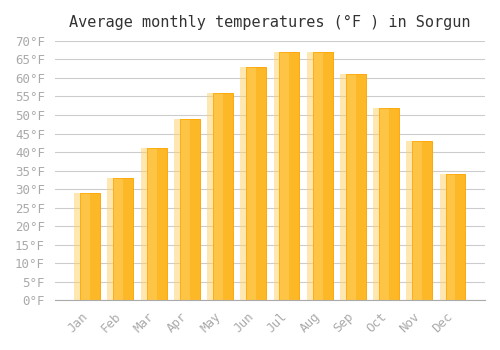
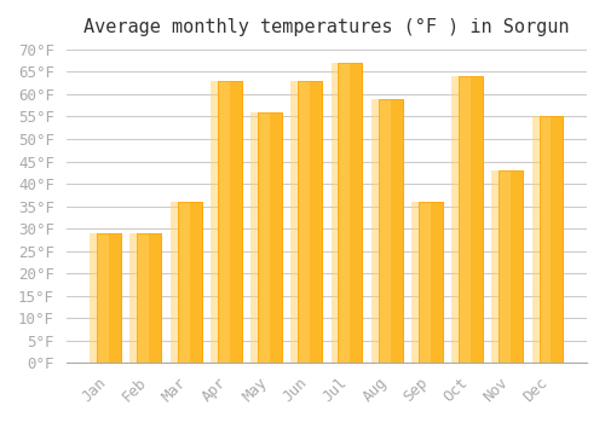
Feb: 33°F -> 29°F
Mar: 41°F -> 36°F
Apr: 49°F -> 63°F
Aug: 67°F -> 59°F
Sep: 61°F -> 36°F
Oct: 52°F -> 64°F
Dec: 34°F -> 55°F
